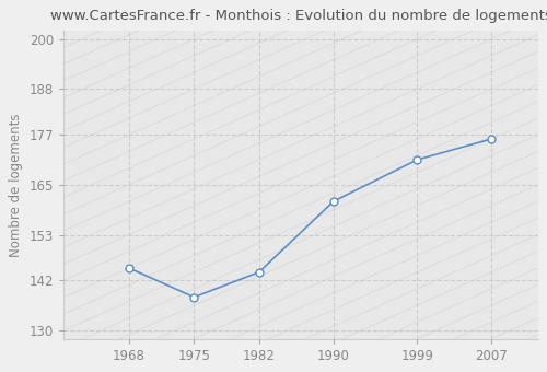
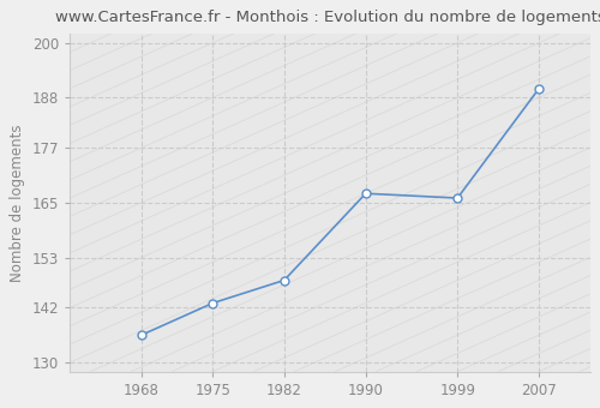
1968: 145 -> 136
1975: 138 -> 143
1982: 144 -> 148
1990: 161 -> 167
1999: 171 -> 166
2007: 176 -> 190
